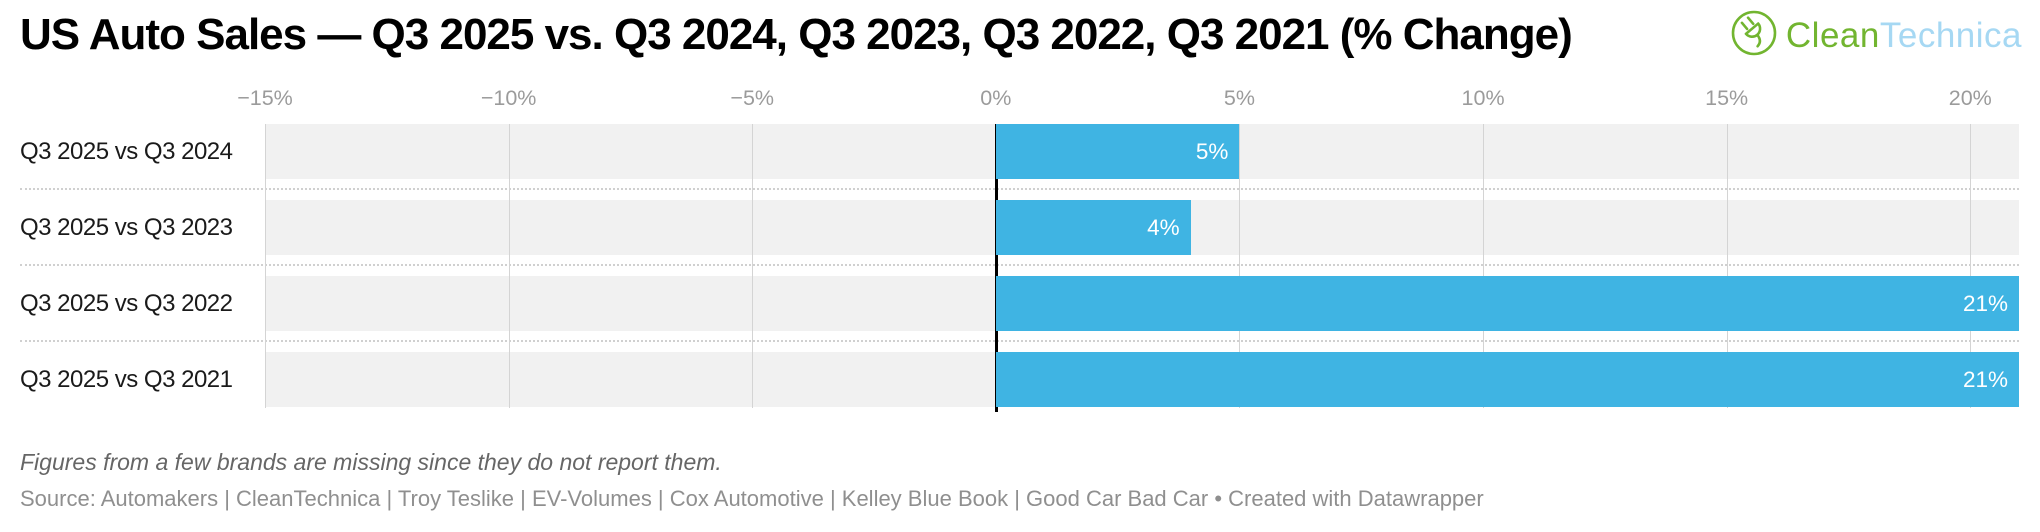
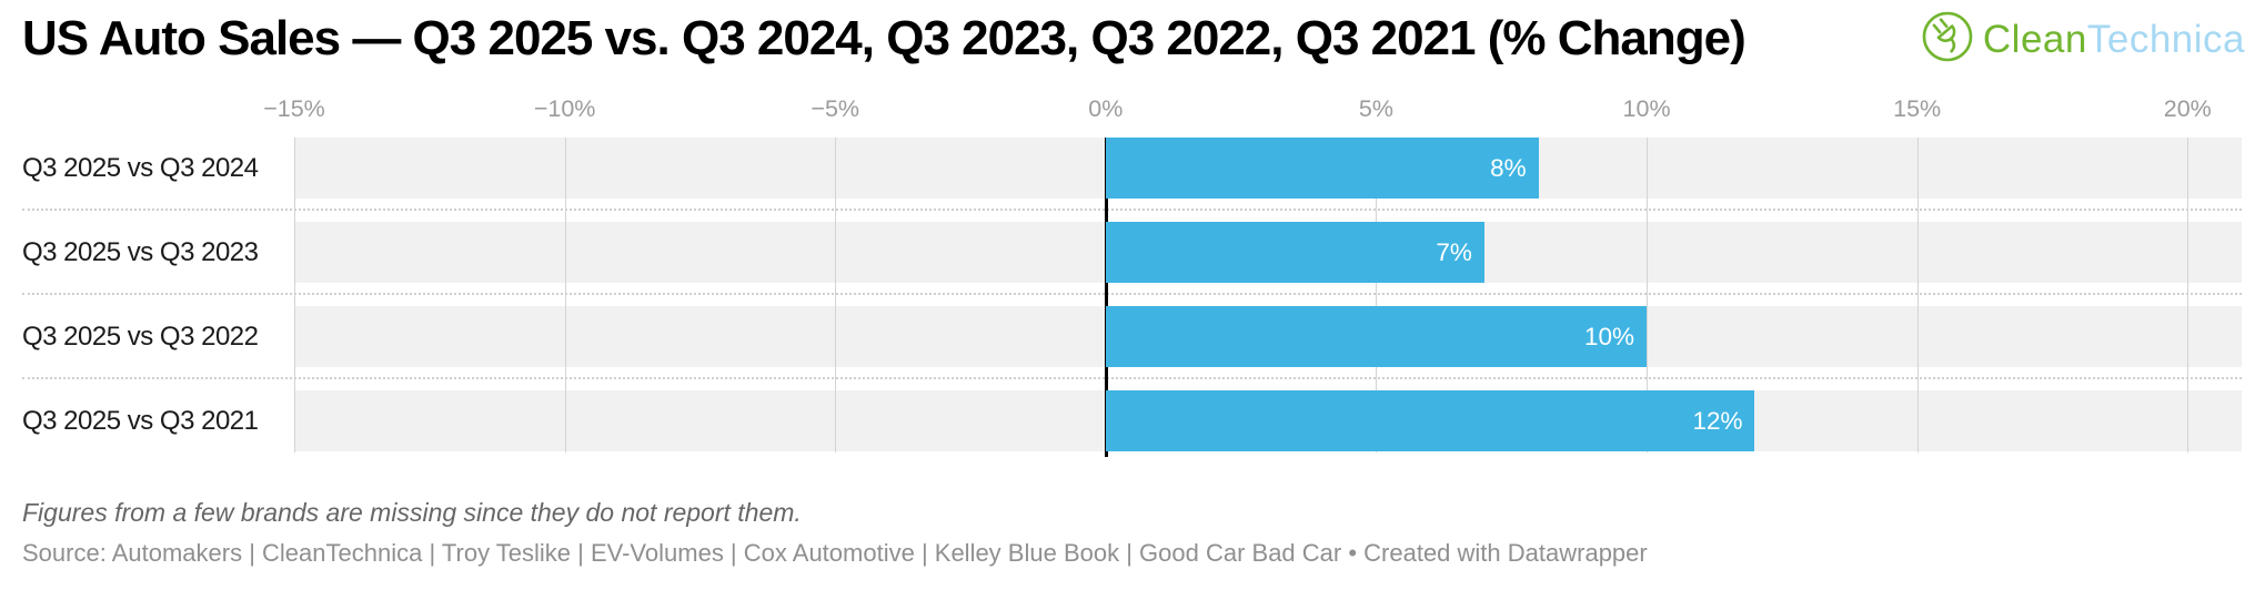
Q3 2025 vs Q3 2024: 5% -> 8%
Q3 2025 vs Q3 2023: 4% -> 7%
Q3 2025 vs Q3 2022: 21% -> 10%
Q3 2025 vs Q3 2021: 21% -> 12%
